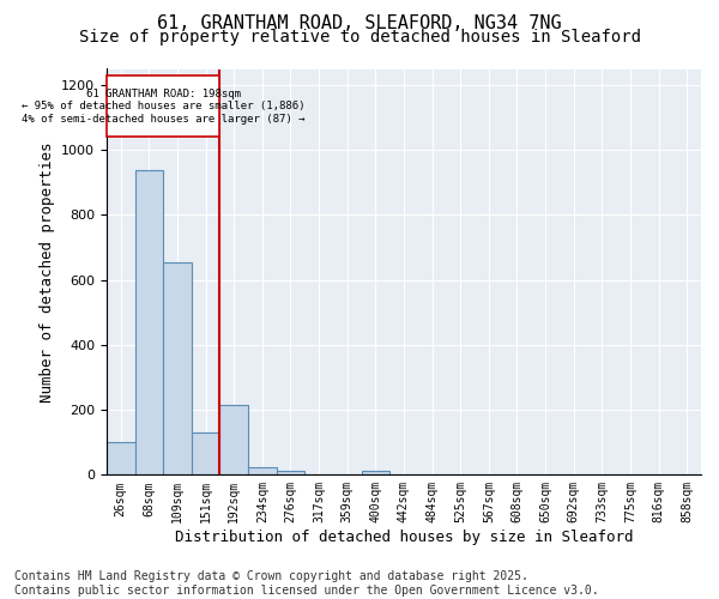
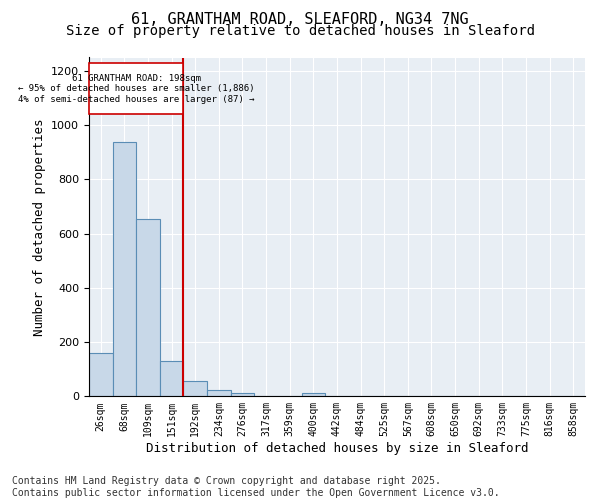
26sqm: 100 -> 160
192sqm: 215 -> 55
